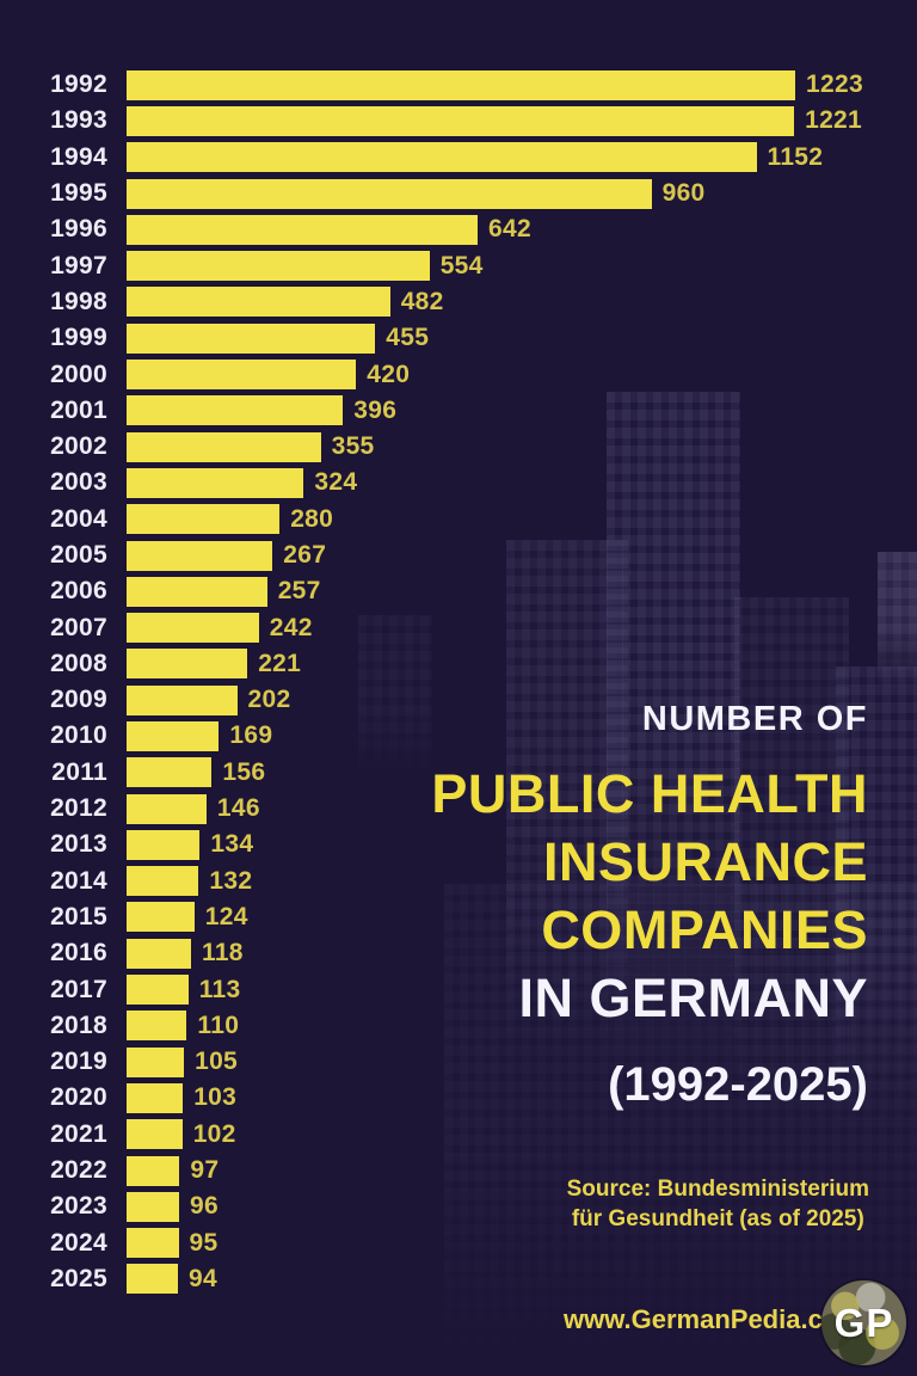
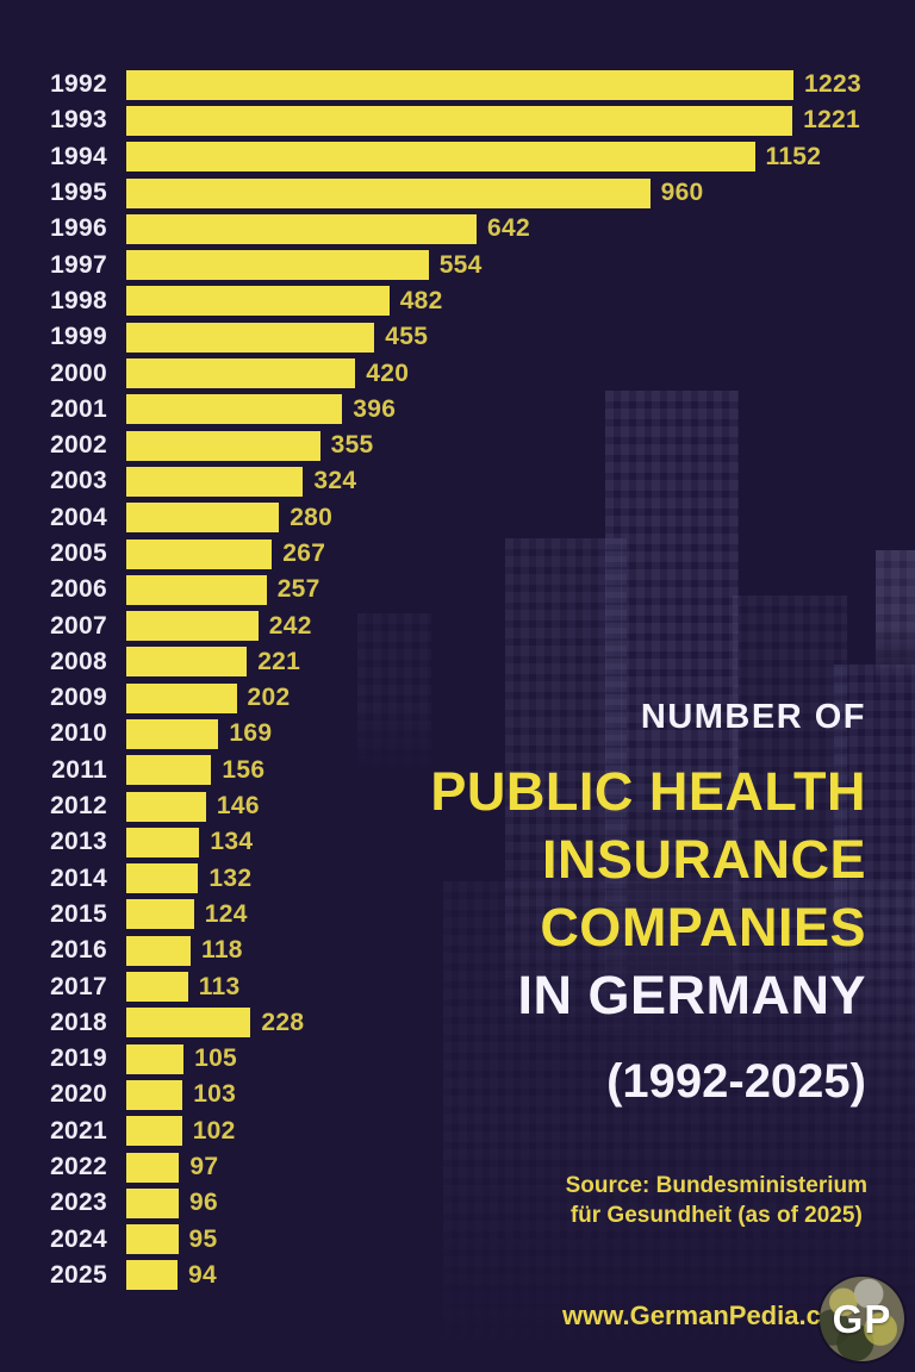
2018: 110 -> 228
